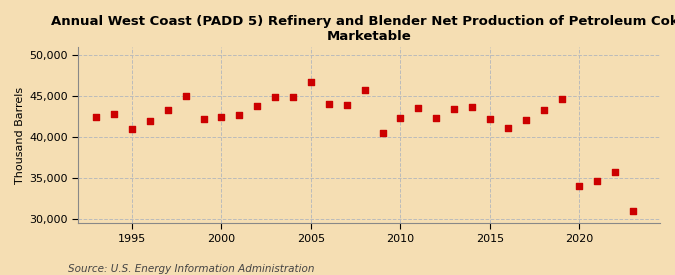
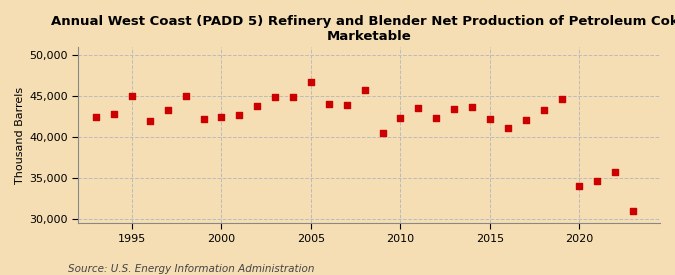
1995: 41,000 -> 45,000
